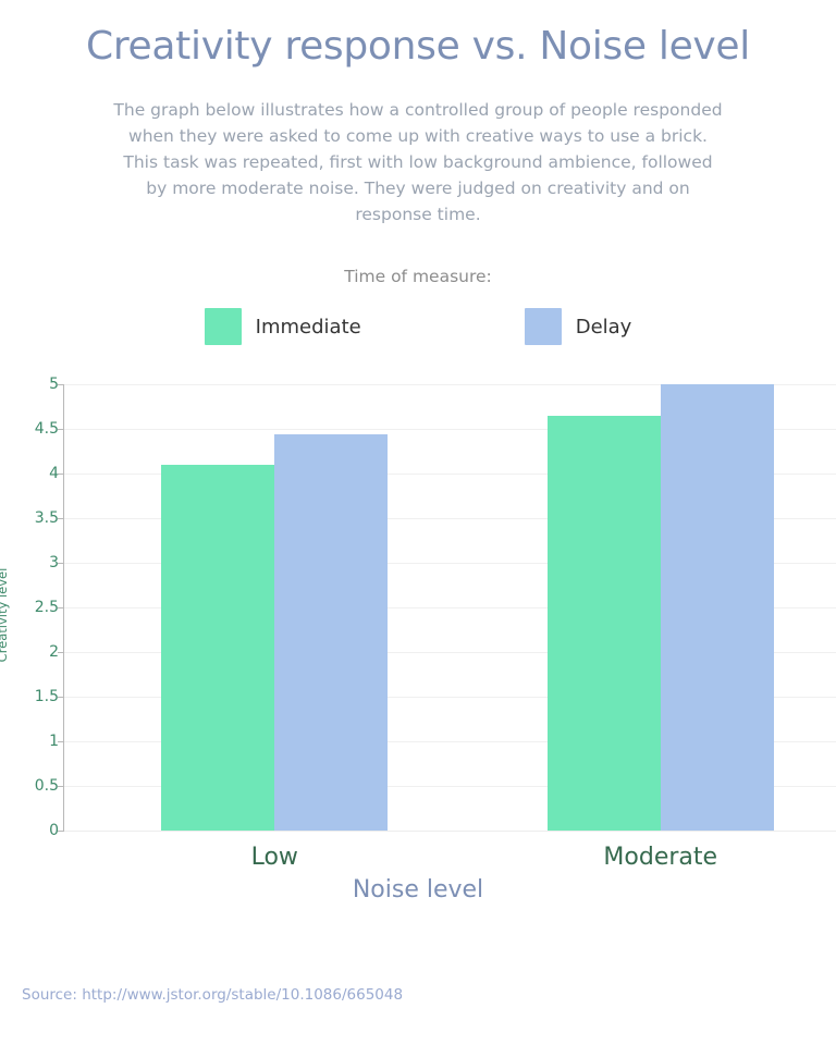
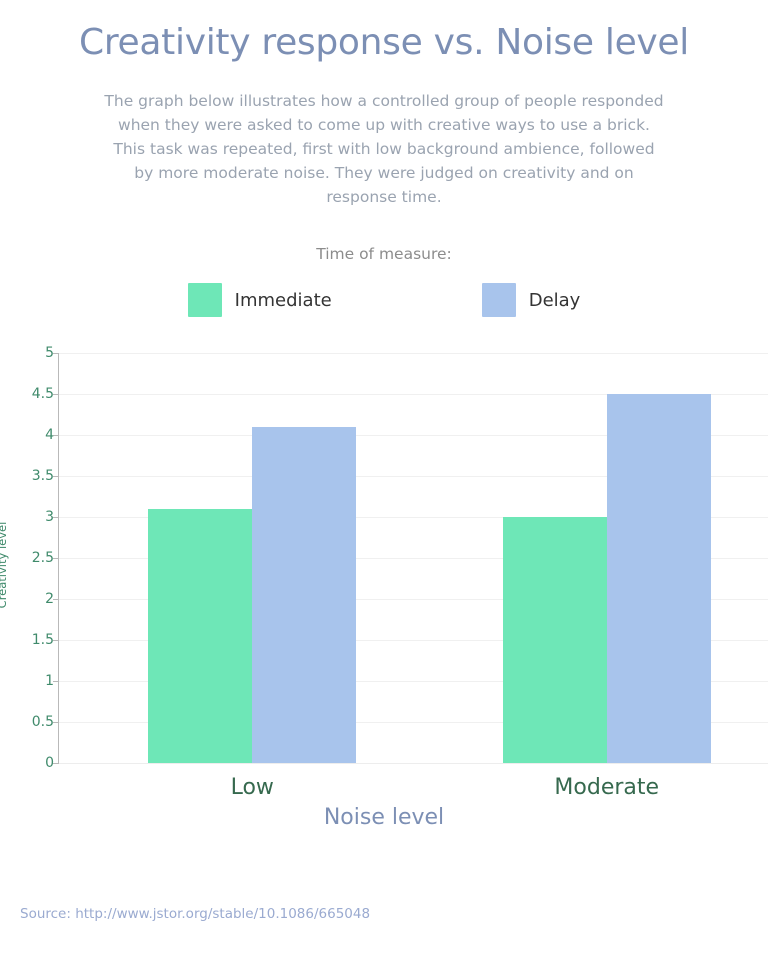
Immediate/Low: 4.1 -> 3.1
Delay/Low: 4.5 -> 4.1
Immediate/Moderate: 4.7 -> 3.0
Delay/Moderate: 5.0 -> 4.5
